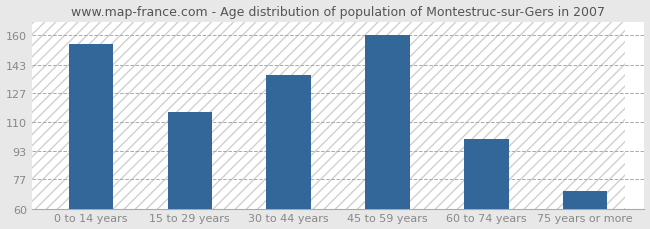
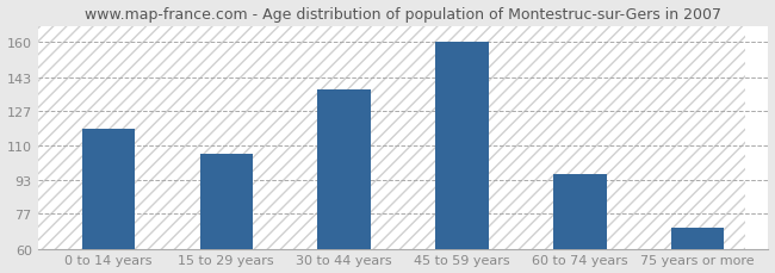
0 to 14 years: 155 -> 118
15 to 29 years: 116 -> 106
60 to 74 years: 100 -> 96
